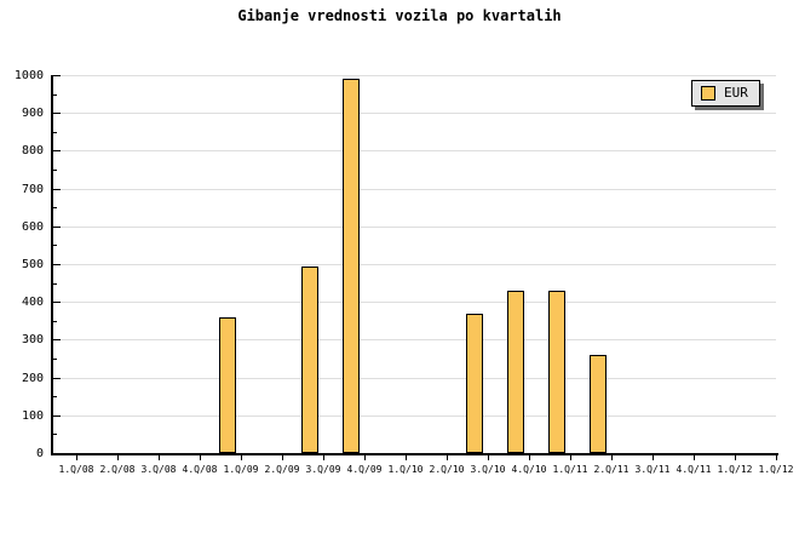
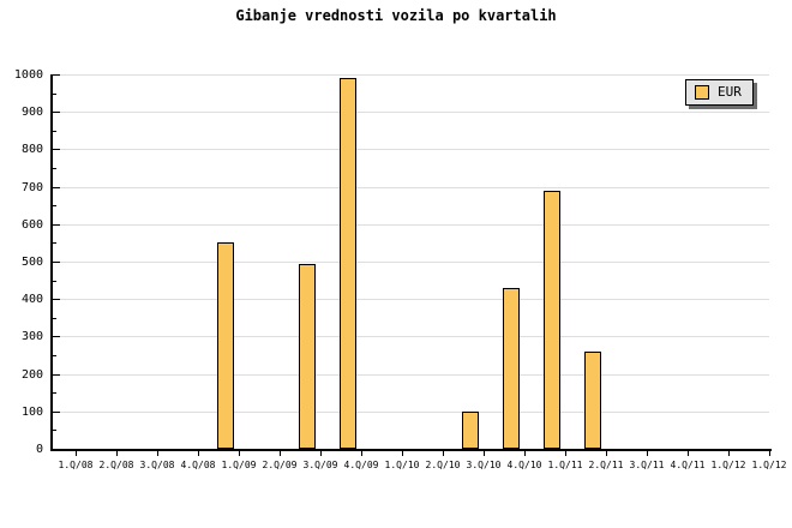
1.Q/09: 360 -> 550
3.Q/10: 370 -> 100
1.Q/11: 430 -> 690
